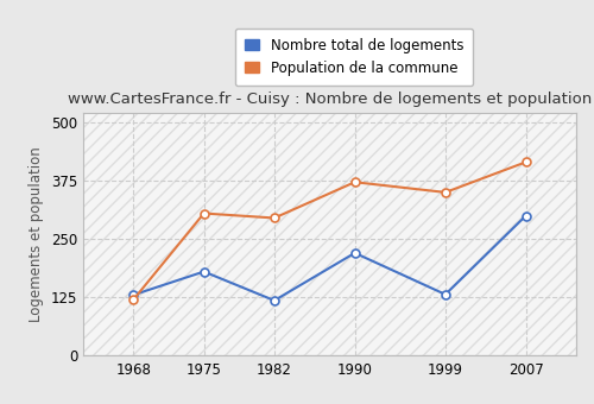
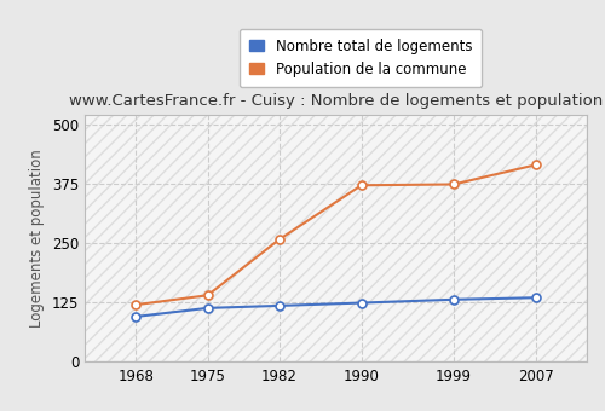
Nombre total de logements/1968: 130 -> 95
Nombre total de logements/1975: 180 -> 113
Population de la commune/1975: 305 -> 140
Population de la commune/1982: 295 -> 258
Nombre total de logements/1990: 220 -> 124
Population de la commune/1999: 350 -> 374
Nombre total de logements/2007: 300 -> 135
